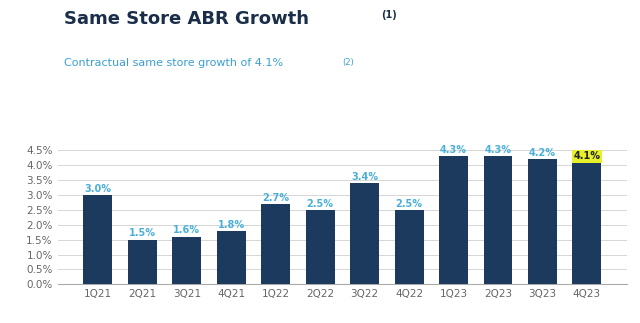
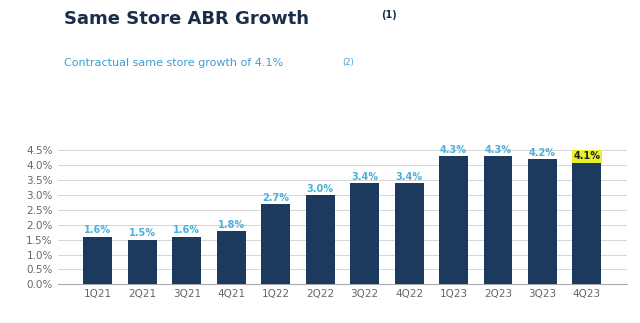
1Q21: 3.0% -> 1.6%
2Q22: 2.5% -> 3.0%
4Q22: 2.5% -> 3.4%
